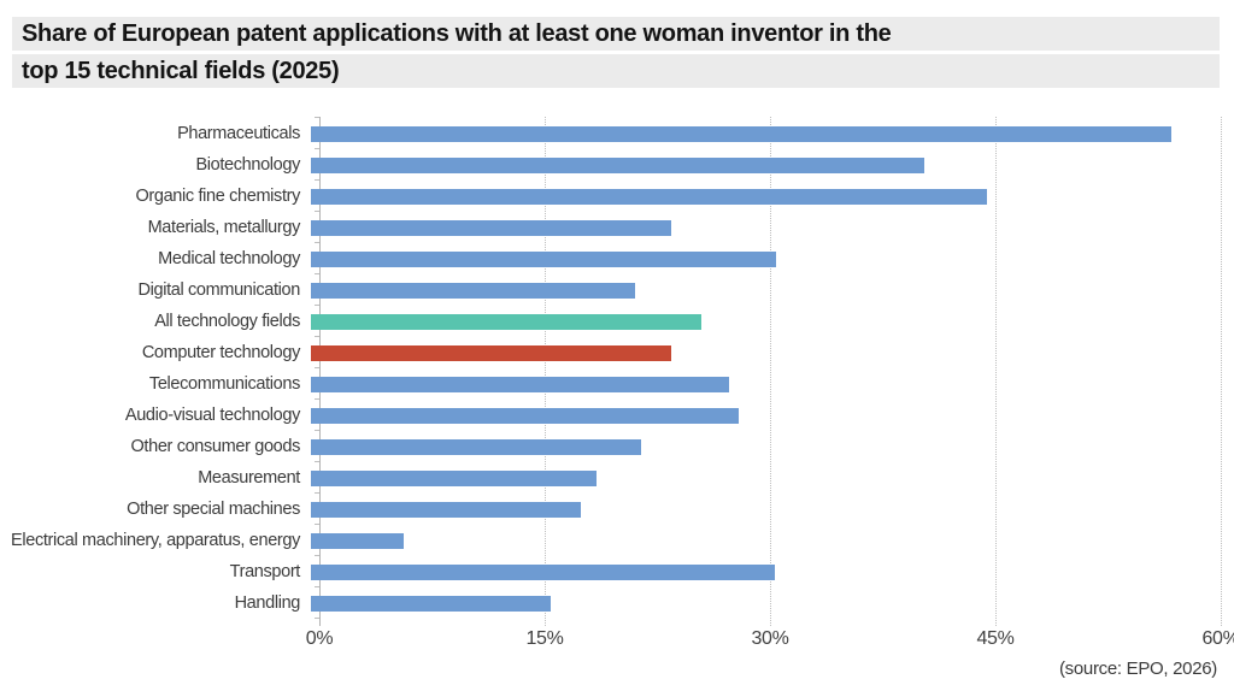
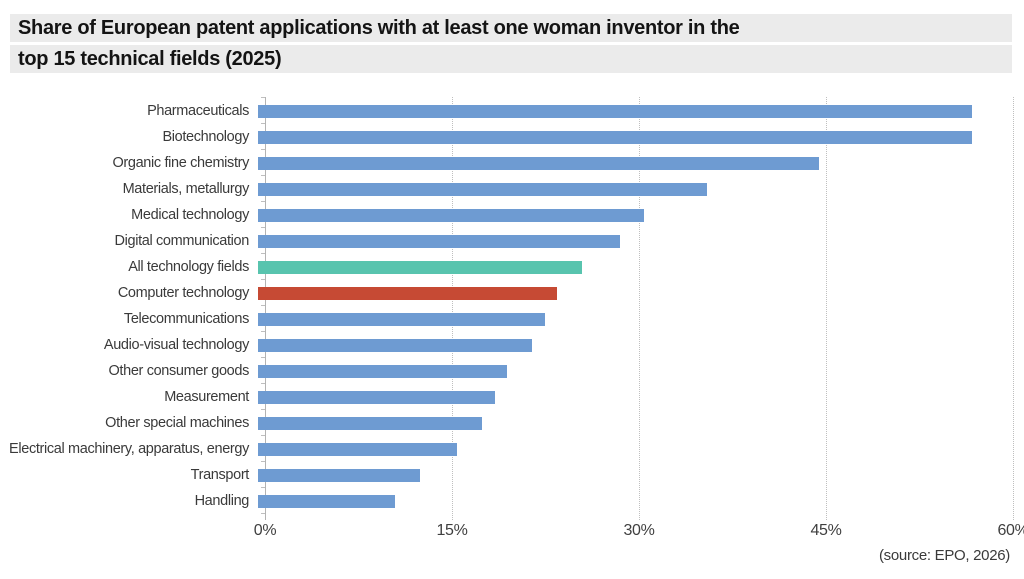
Biotechnology: 40.8% -> 57.3%
Materials, metallurgy: 24.0% -> 36.0%
Digital communication: 21.6% -> 29.0%
Telecommunications: 27.8% -> 23.0%
Audio-visual technology: 28.5% -> 22.0%
Other consumer goods: 22.0% -> 20.0%
Electrical machinery, apparatus, energy: 6.2% -> 16.0%
Transport: 30.9% -> 13.0%
Handling: 16.0% -> 11.0%
